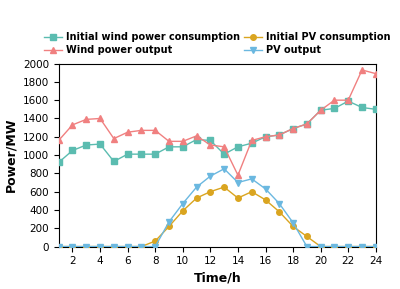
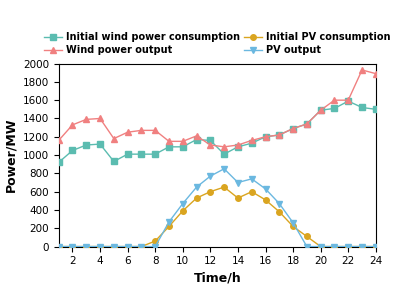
Wind power output/14: 780 -> 1110
